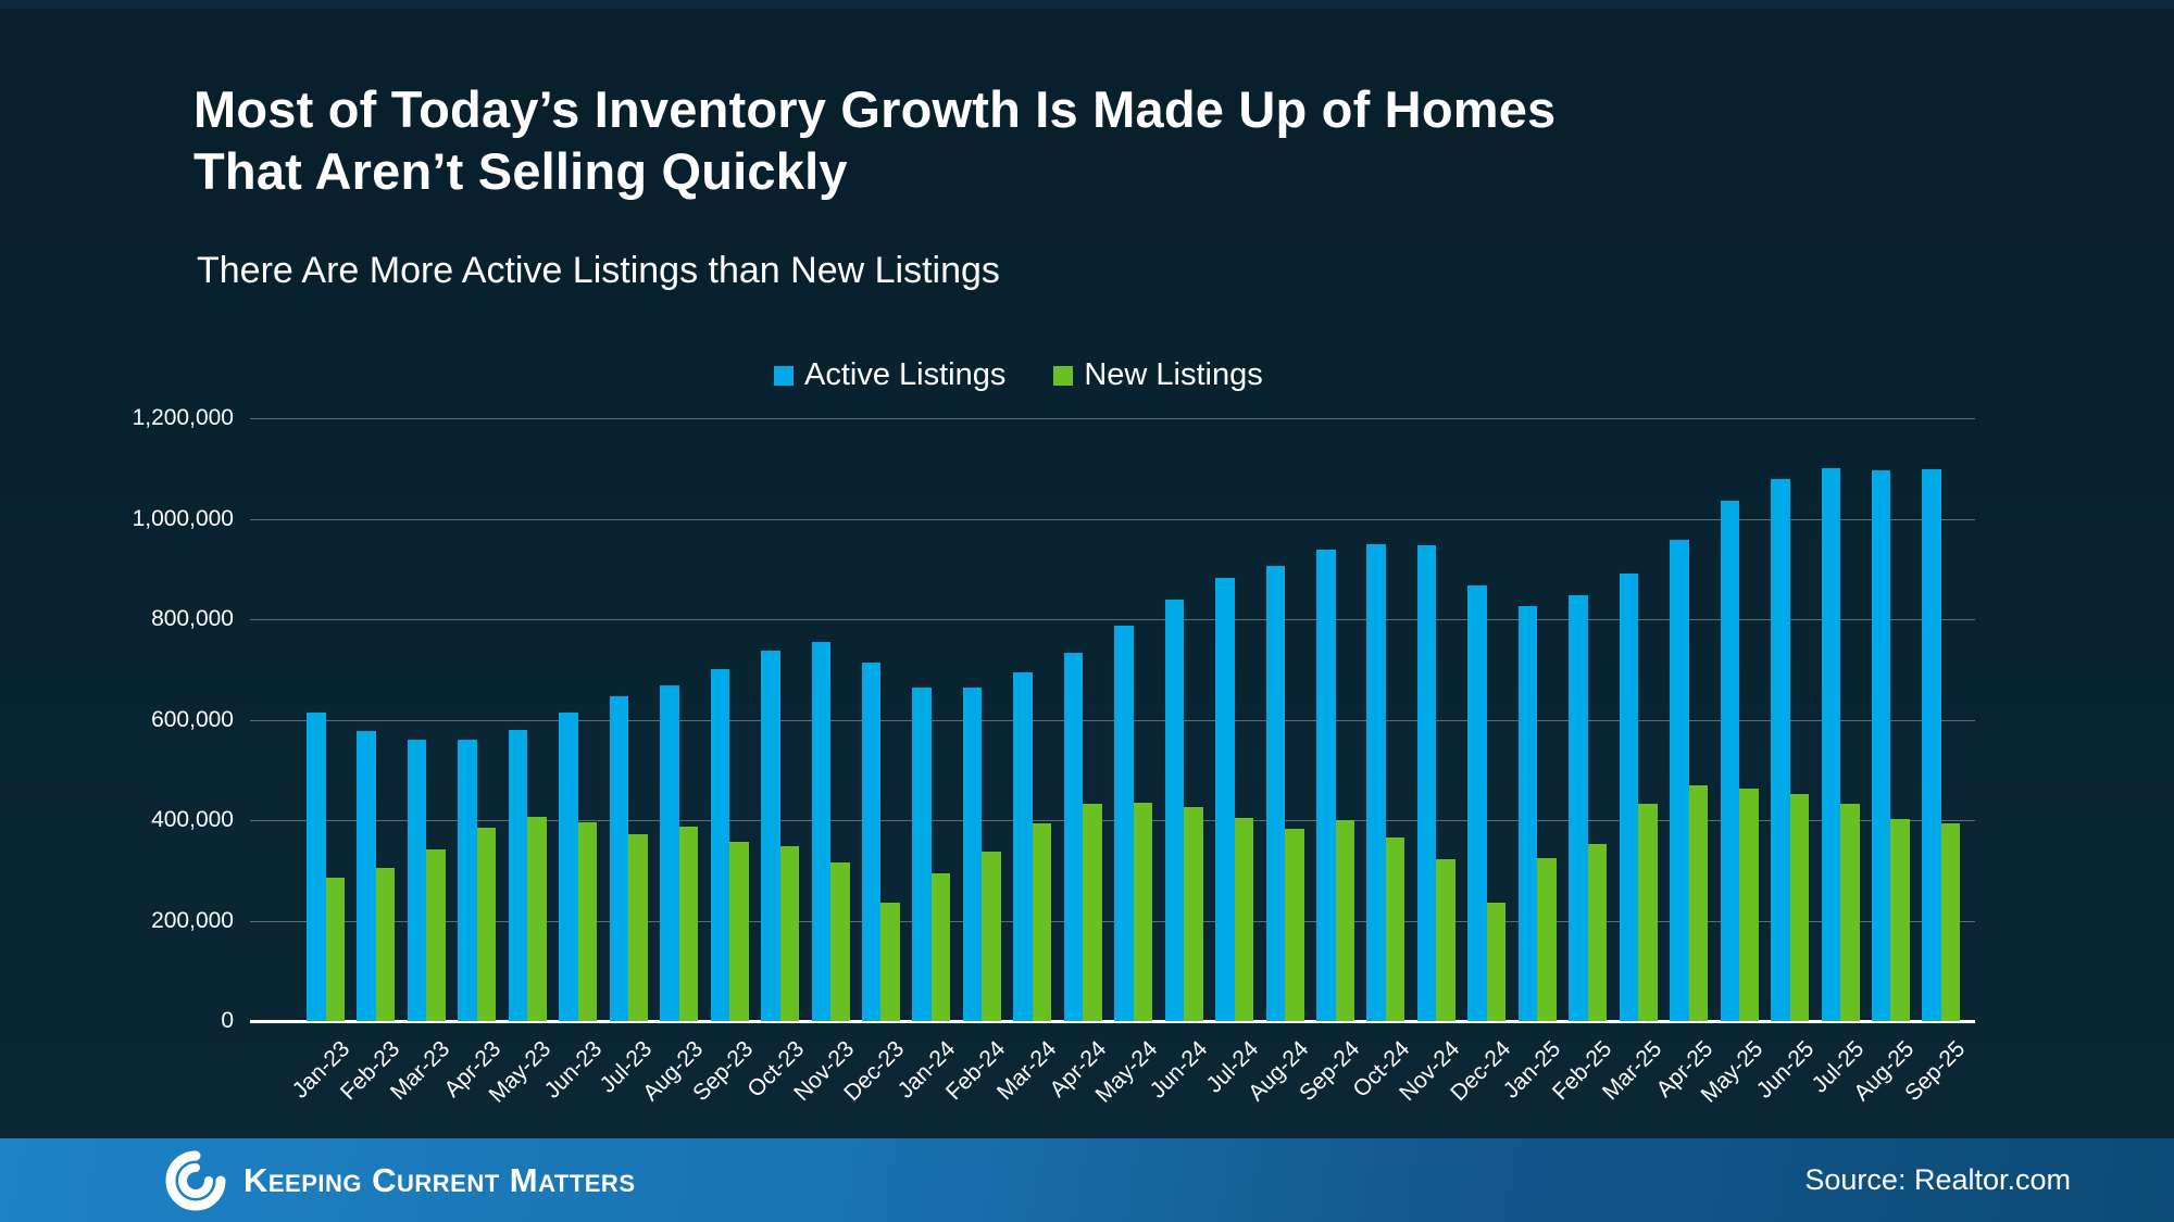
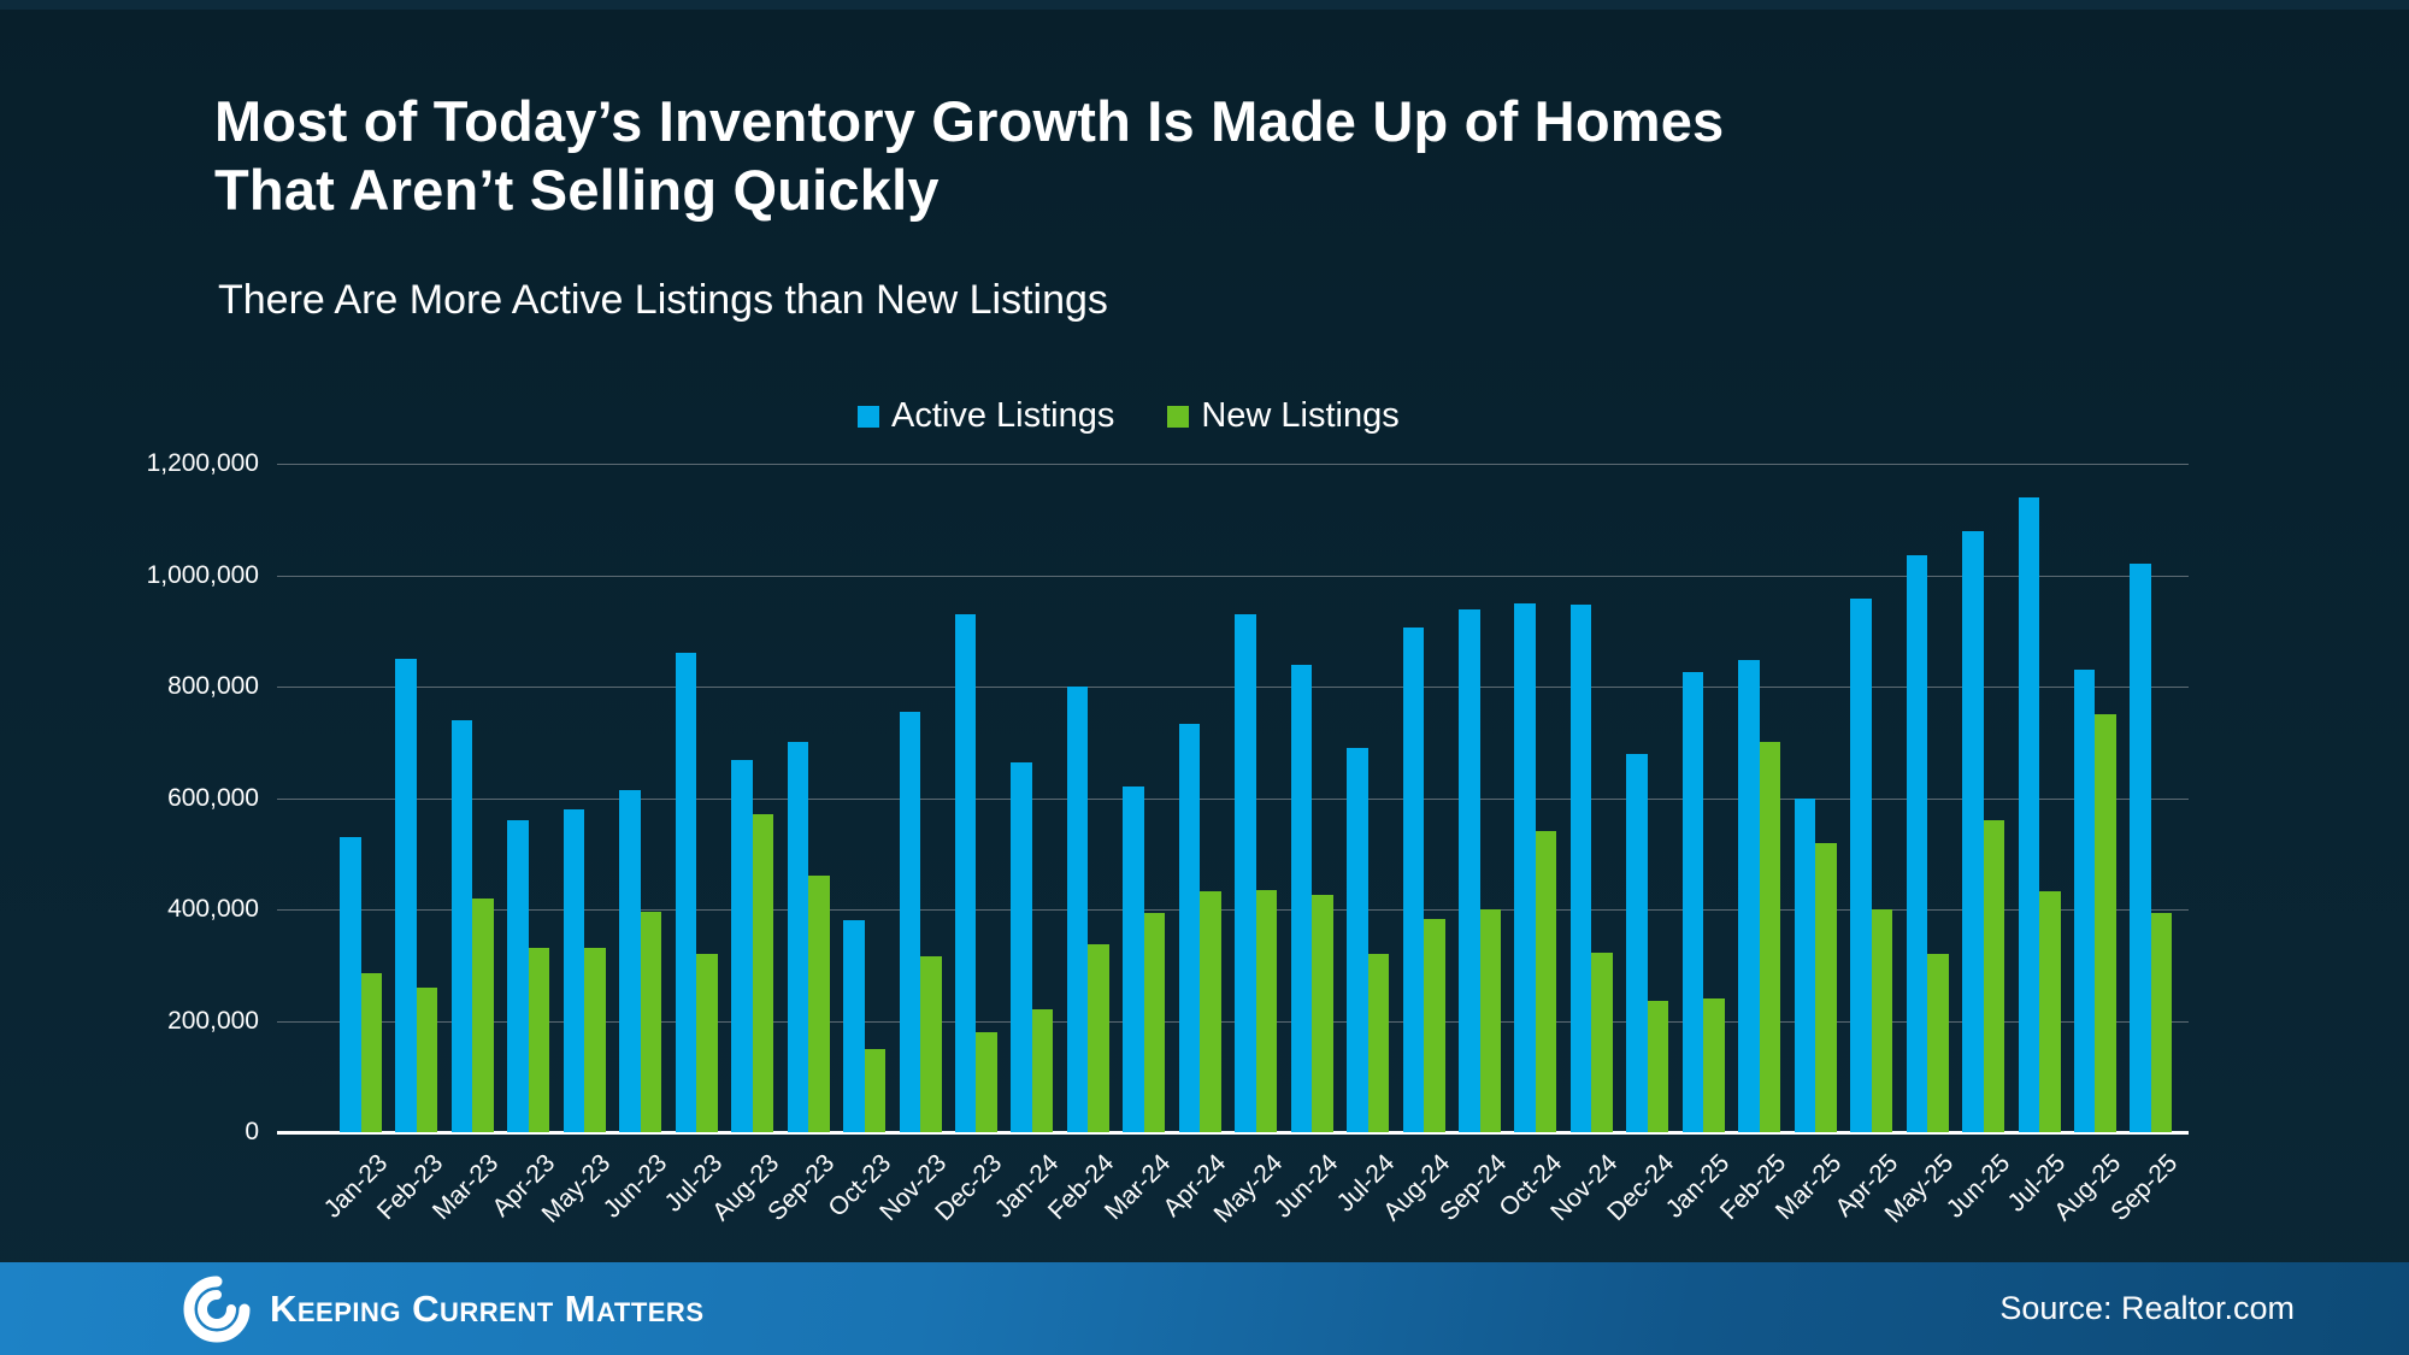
Active Listings/Jan-23: 620000 -> 530000
Active Listings/Feb-23: 580000 -> 850000
New Listings/Feb-23: 300000 -> 260000
Active Listings/Mar-23: 560000 -> 740000
New Listings/Mar-23: 340000 -> 420000
New Listings/Apr-23: 380000 -> 330000
New Listings/May-23: 410000 -> 330000
Active Listings/Jul-23: 650000 -> 860000
New Listings/Jul-23: 370000 -> 320000
New Listings/Aug-23: 390000 -> 570000
New Listings/Sep-23: 360000 -> 460000
Active Listings/Oct-23: 740000 -> 380000
New Listings/Oct-23: 350000 -> 150000
Active Listings/Dec-23: 710000 -> 930000
New Listings/Dec-23: 240000 -> 180000
New Listings/Jan-24: 290000 -> 220000
Active Listings/Feb-24: 660000 -> 800000
Active Listings/Mar-24: 700000 -> 620000
Active Listings/May-24: 790000 -> 930000
Active Listings/Jul-24: 880000 -> 690000
New Listings/Jul-24: 400000 -> 320000
New Listings/Oct-24: 370000 -> 540000
Active Listings/Dec-24: 870000 -> 680000
New Listings/Jan-25: 320000 -> 240000
New Listings/Feb-25: 350000 -> 700000
Active Listings/Mar-25: 890000 -> 600000
New Listings/Mar-25: 430000 -> 520000
New Listings/Apr-25: 470000 -> 400000
New Listings/May-25: 460000 -> 320000
New Listings/Jun-25: 450000 -> 560000
Active Listings/Jul-25: 1100000 -> 1140000
Active Listings/Aug-25: 1100000 -> 830000
New Listings/Aug-25: 400000 -> 750000
Active Listings/Sep-25: 1100000 -> 1020000
